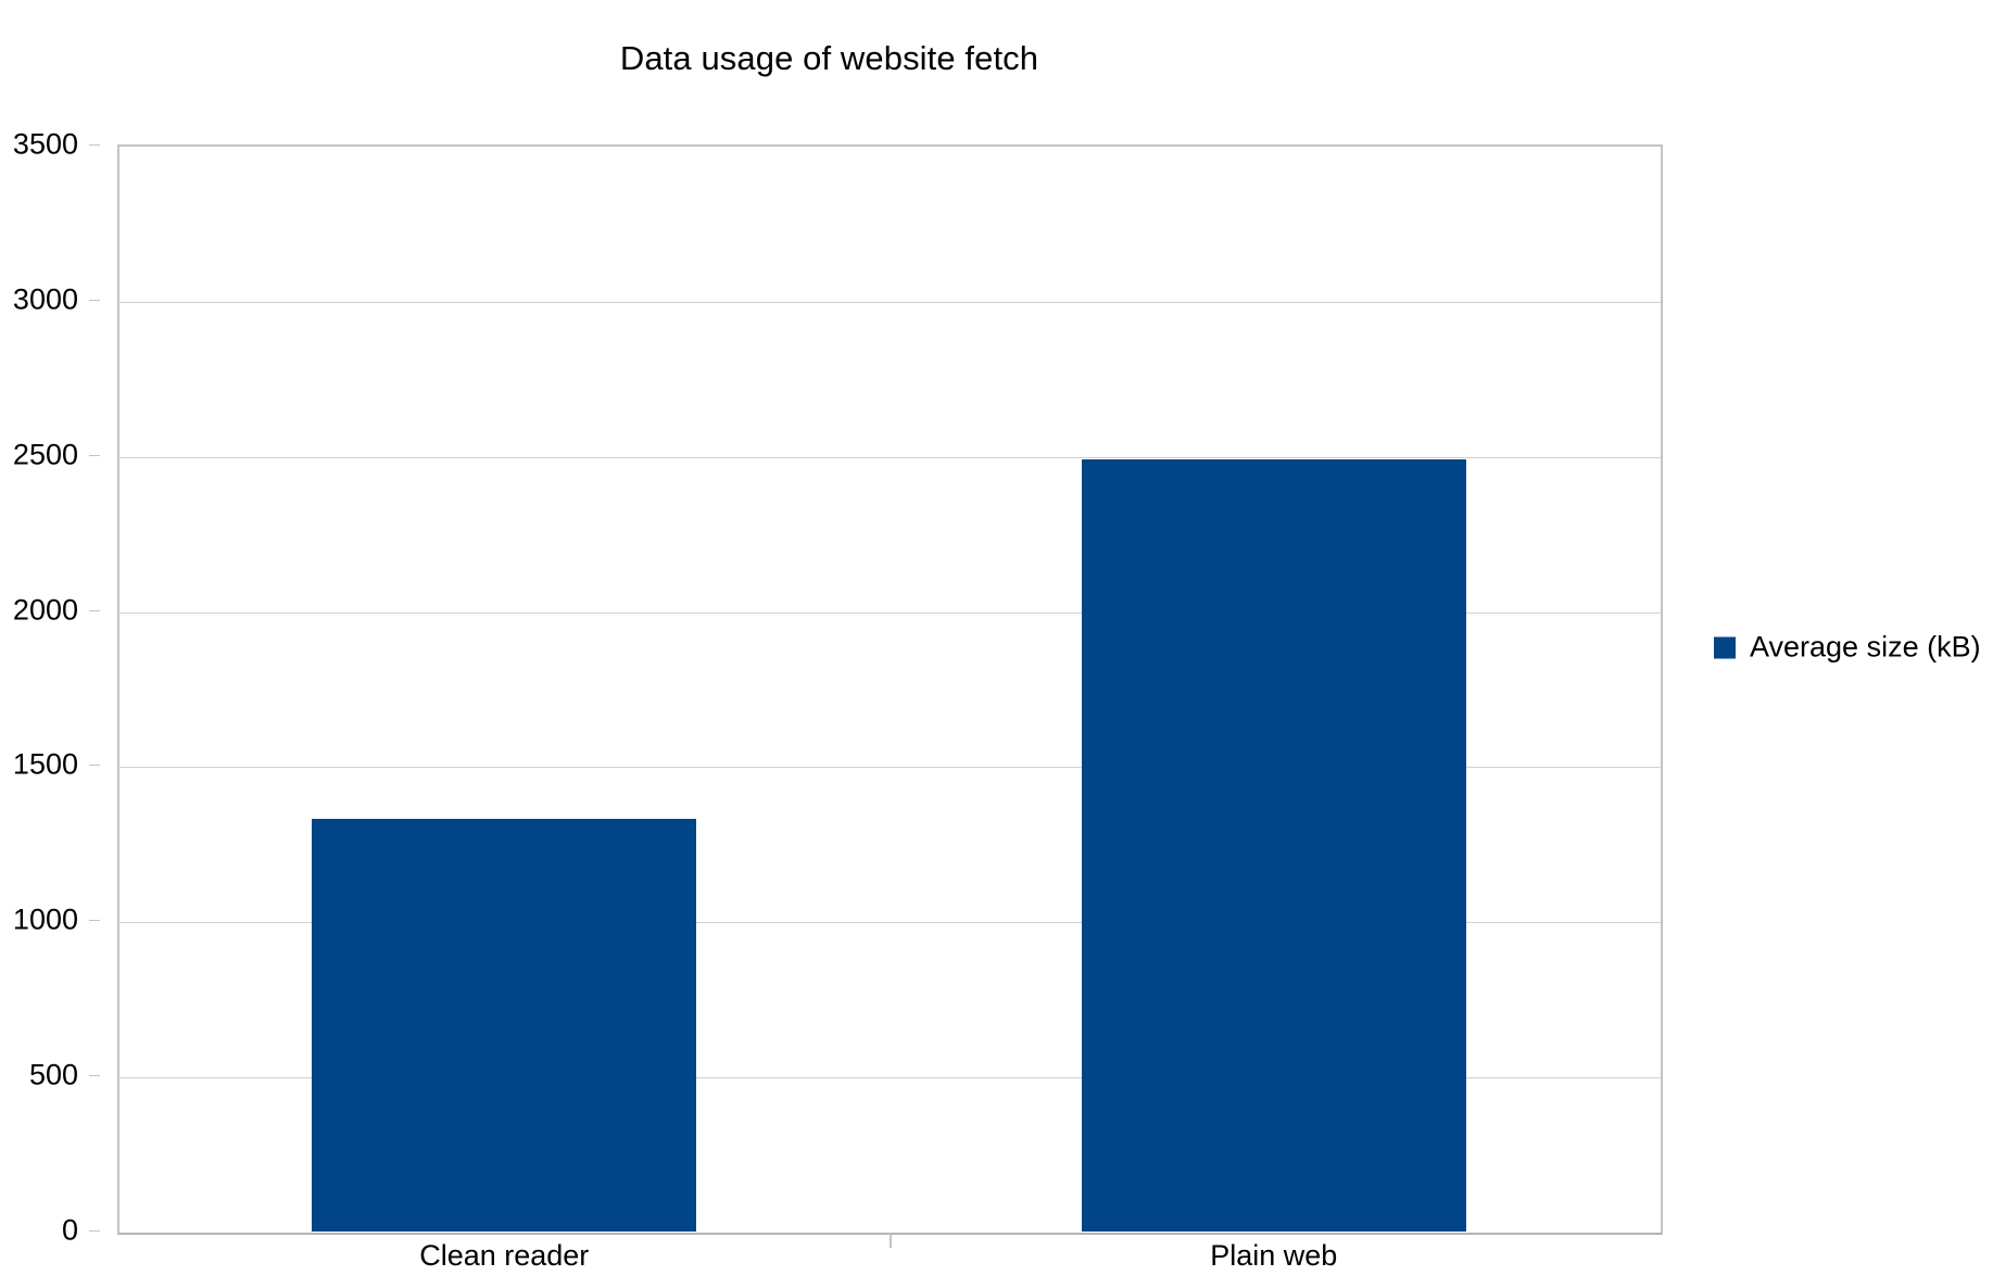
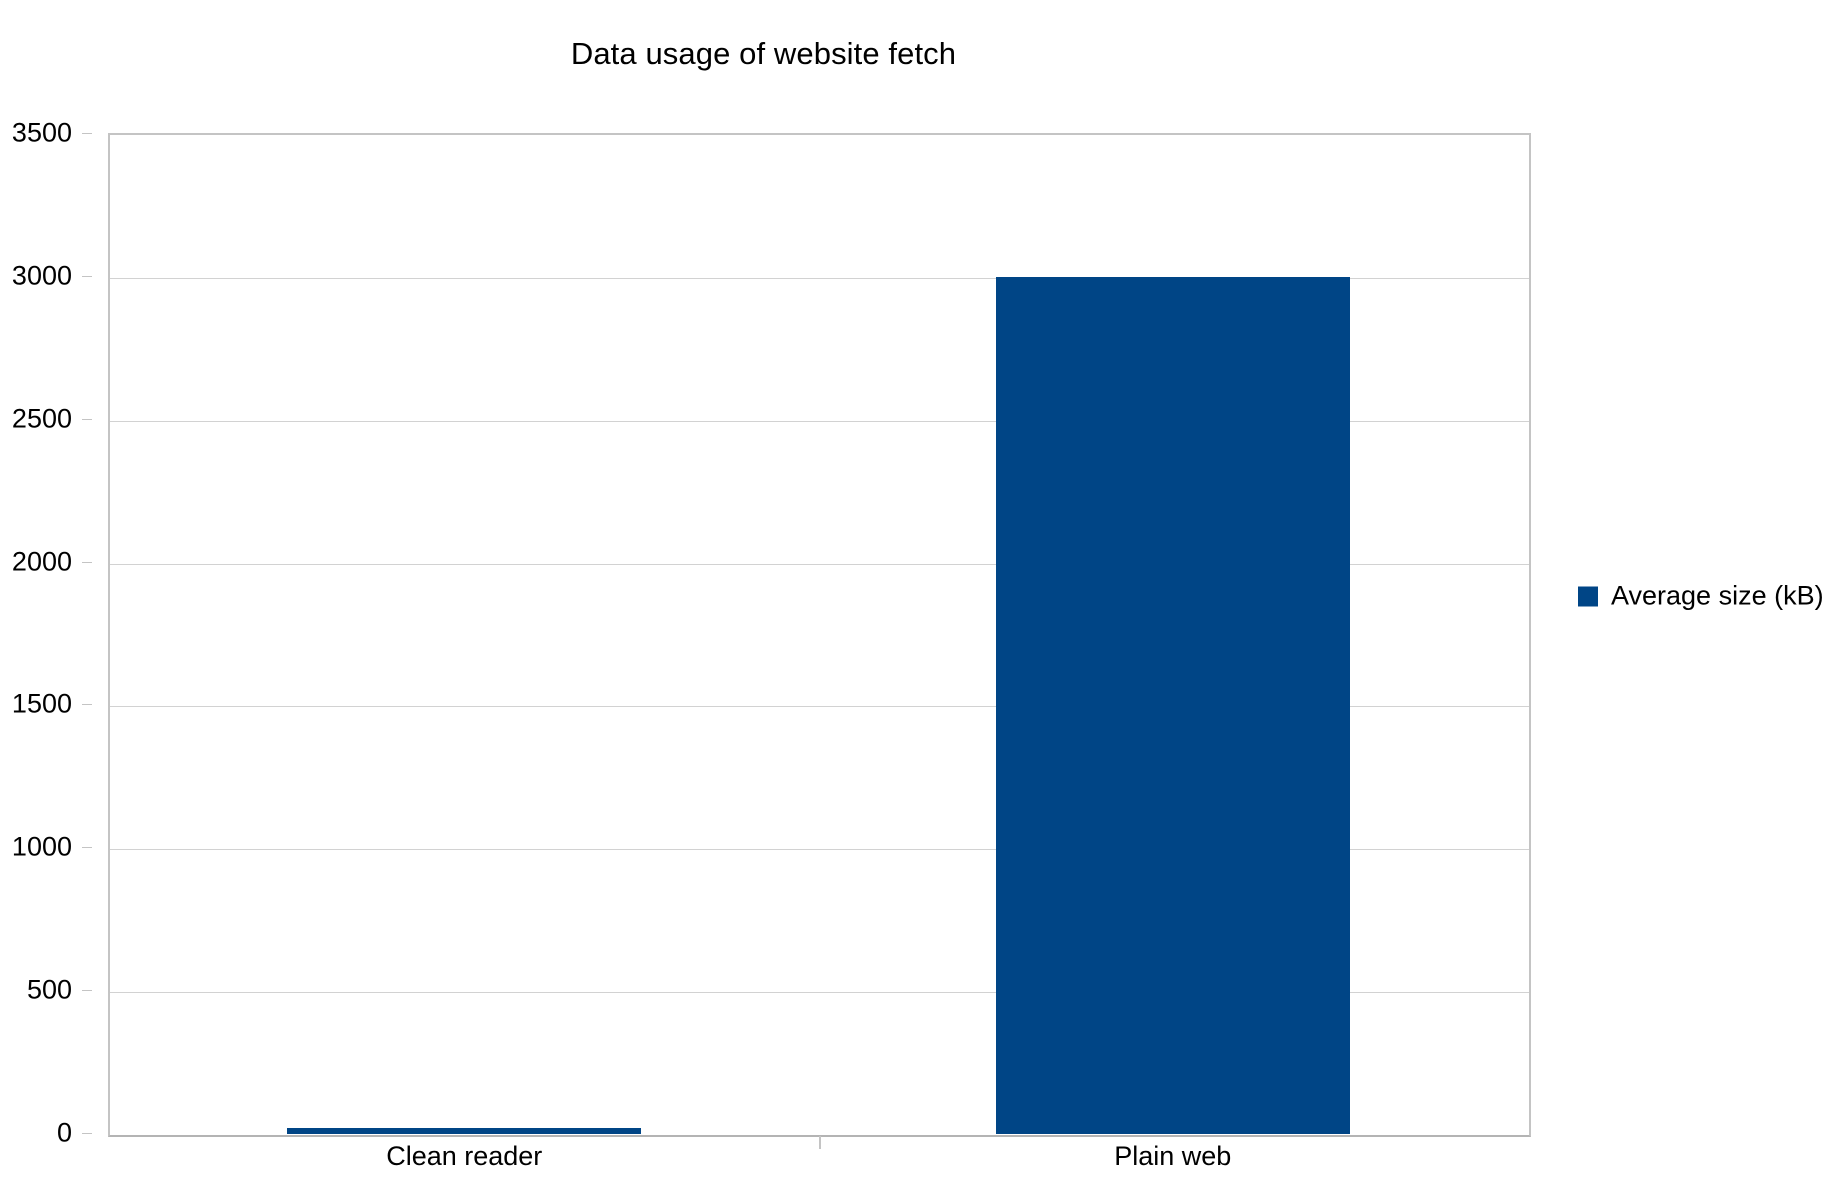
Clean reader: 1330 -> 20
Plain web: 2490 -> 3000
